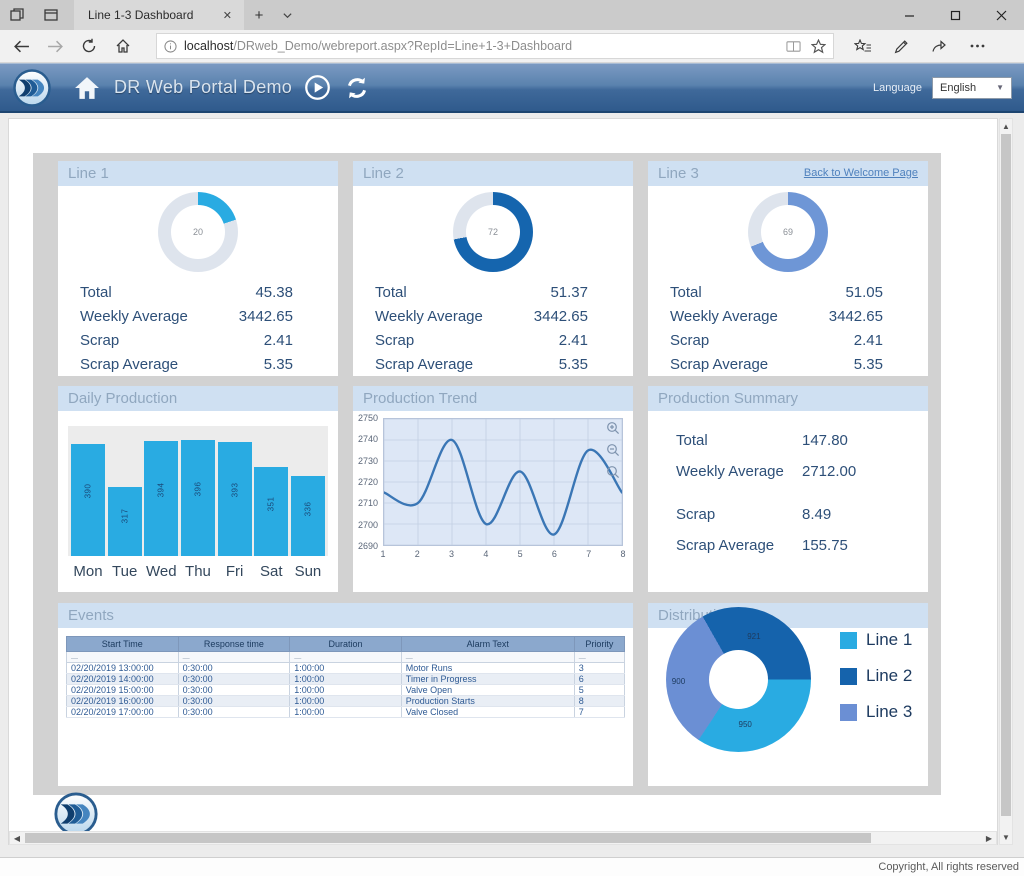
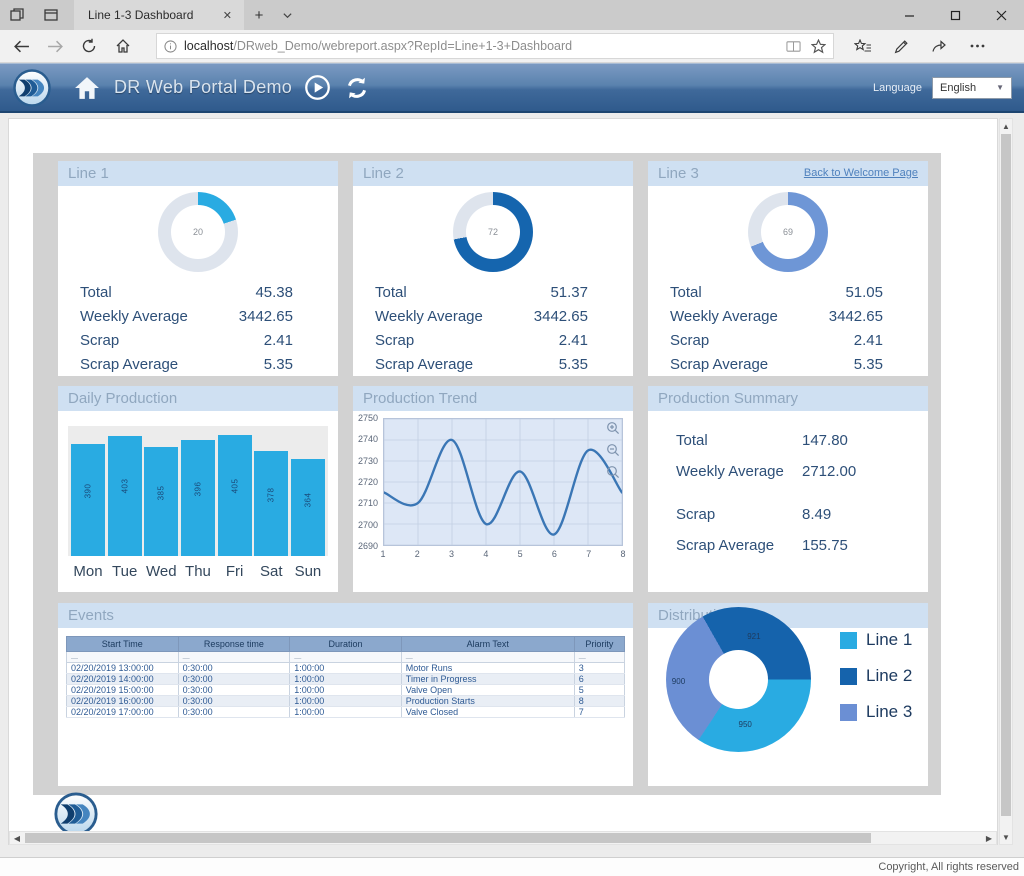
Daily Production/Tue: 317 -> 403
Daily Production/Wed: 394 -> 385
Daily Production/Fri: 393 -> 405
Daily Production/Sat: 351 -> 378
Daily Production/Sun: 336 -> 364
